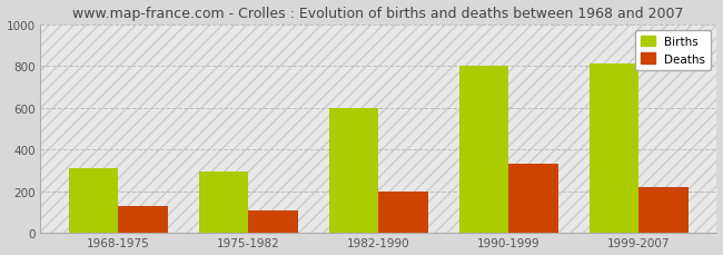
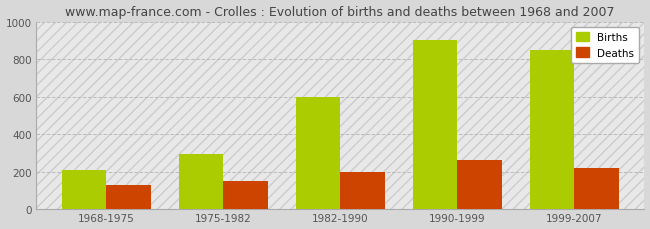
Births/1968-1975: 310 -> 210
Deaths/1975-1982: 110 -> 150
Births/1990-1999: 800 -> 900
Deaths/1990-1999: 330 -> 260
Births/1999-2007: 810 -> 850
